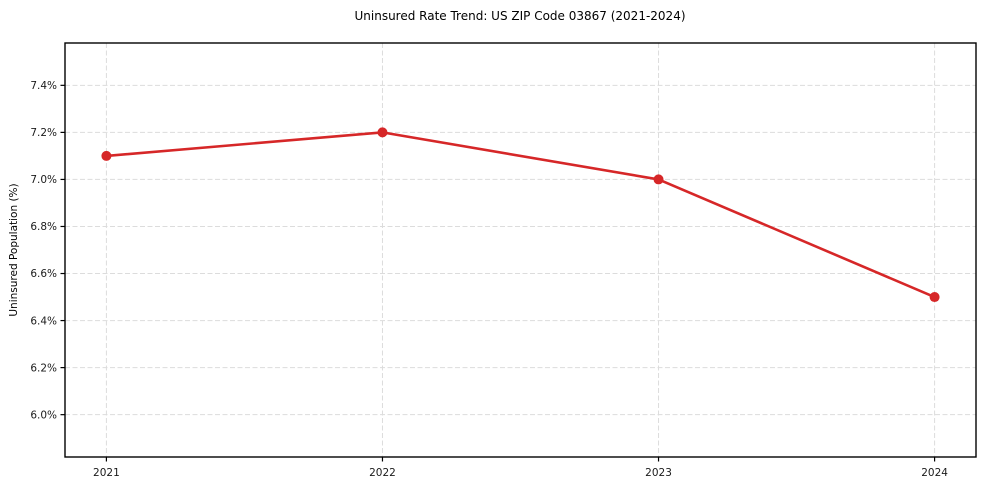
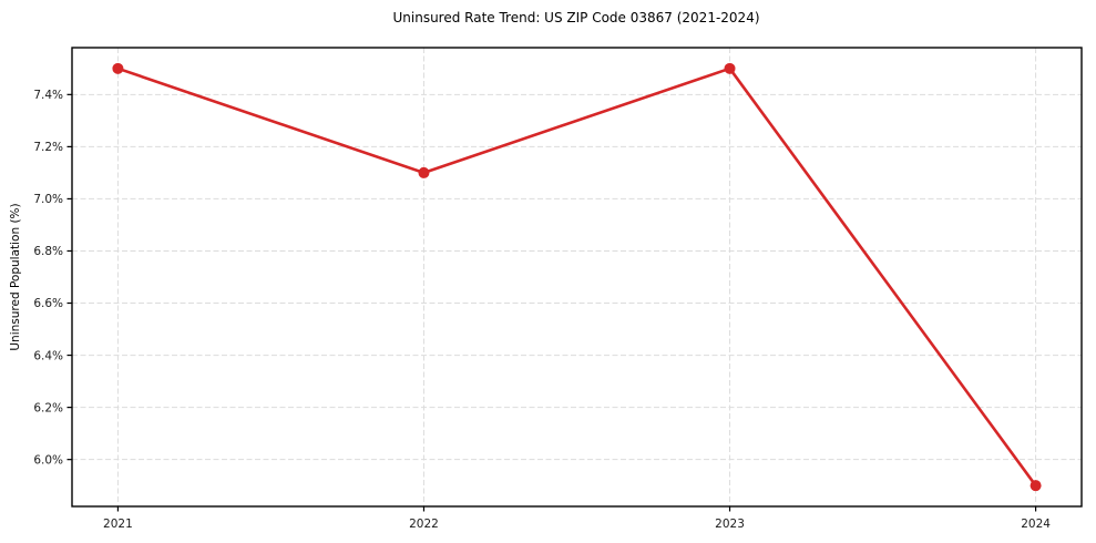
2021: 7.1% -> 7.5%
2022: 7.2% -> 7.1%
2023: 7.0% -> 7.5%
2024: 6.5% -> 5.9%
